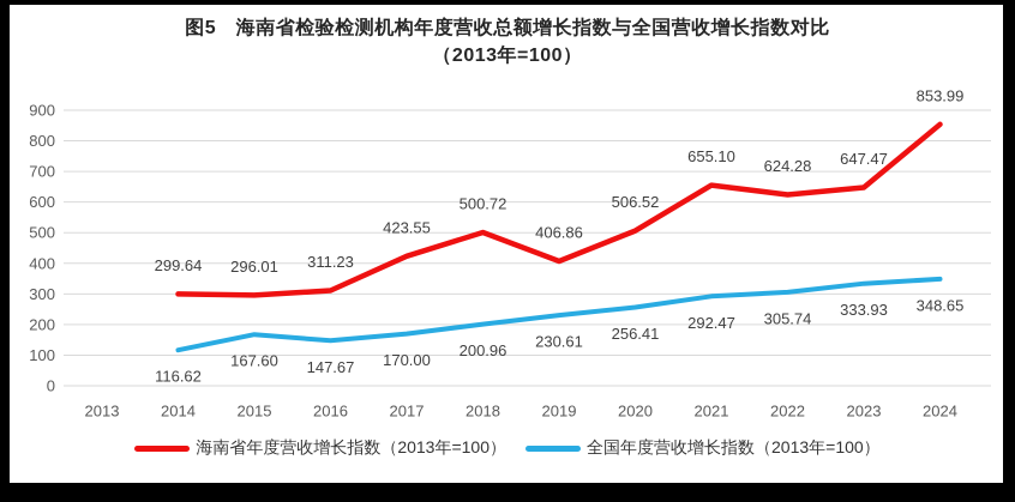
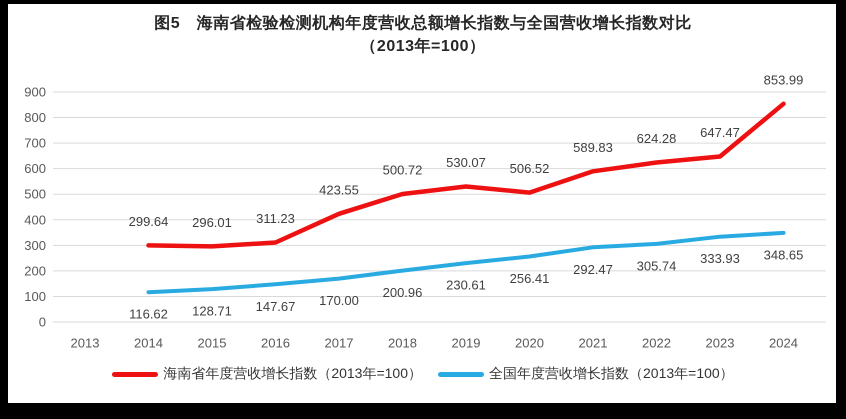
全国年度营收增长指数（2013年=100）/2015: 167.60 -> 128.71
海南省年度营收增长指数（2013年=100）/2019: 406.86 -> 530.07
海南省年度营收增长指数（2013年=100）/2021: 655.10 -> 589.83
